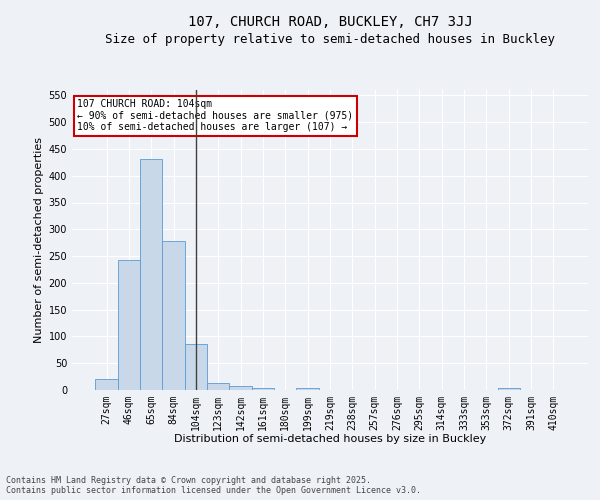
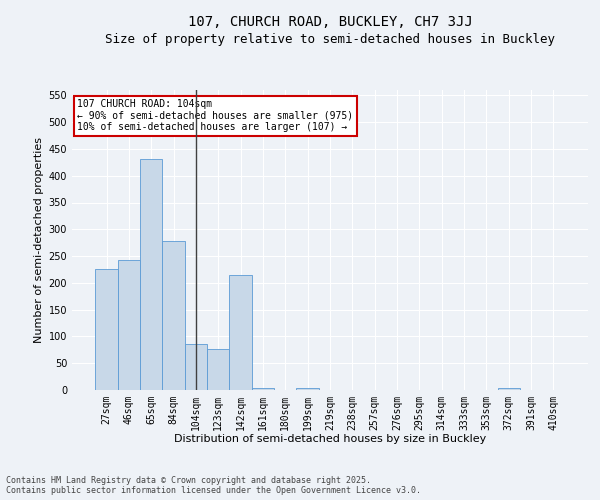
27sqm: 20 -> 226
123sqm: 13 -> 76
142sqm: 8 -> 214
